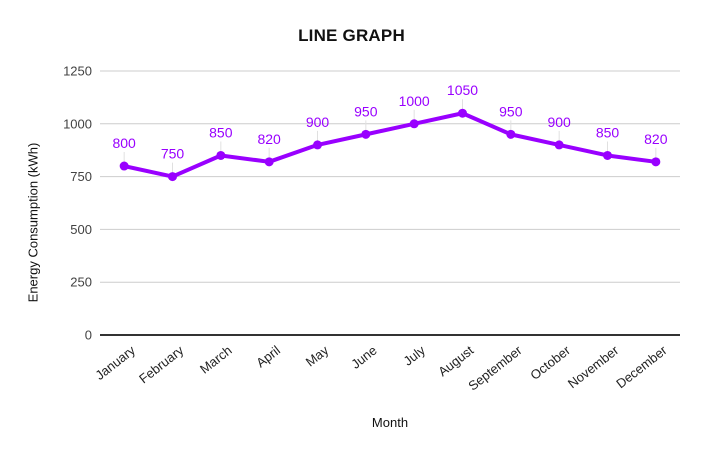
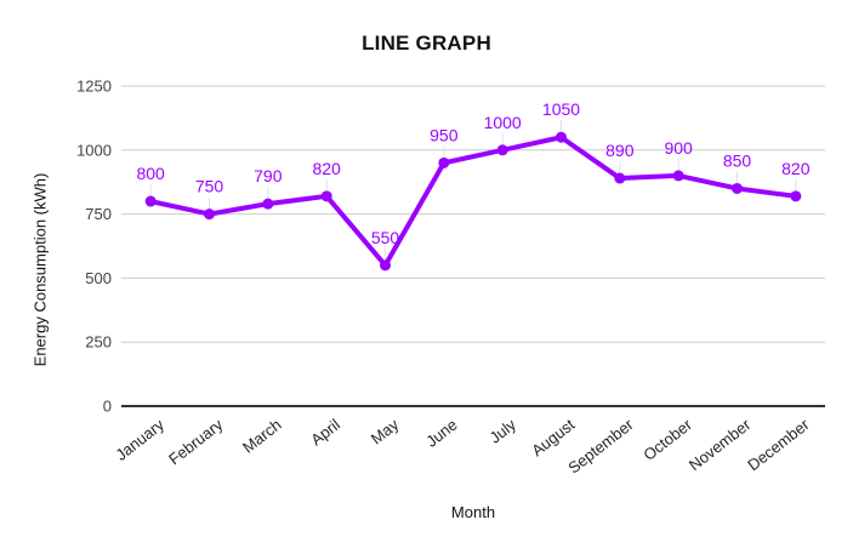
March: 850 -> 790
May: 900 -> 550
September: 950 -> 890
